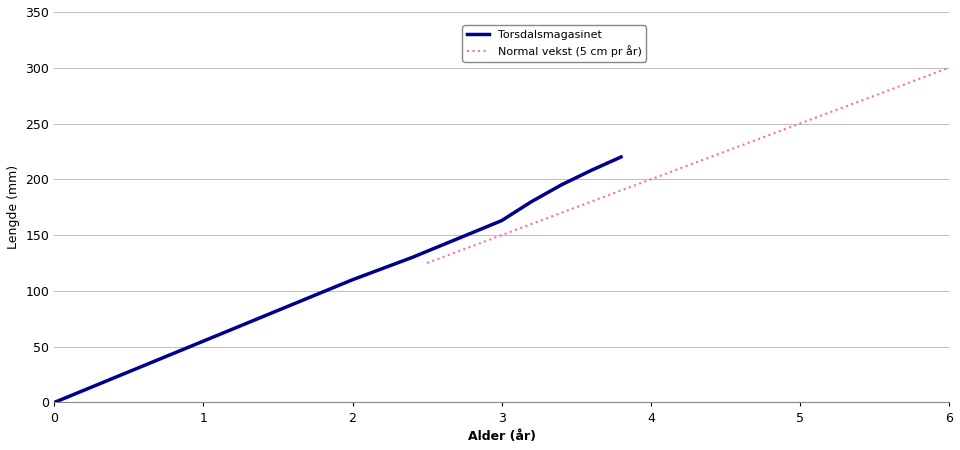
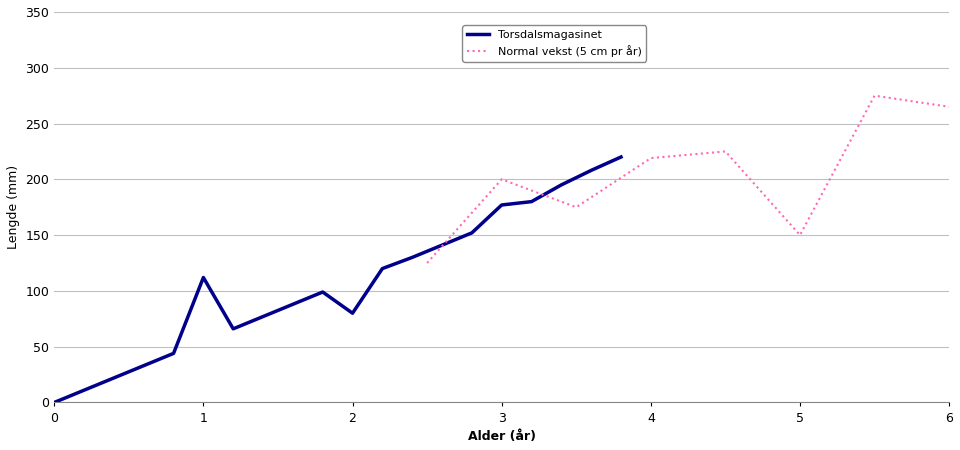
Torsdalsmagasinet/1: 55 -> 112
Torsdalsmagasinet/2: 110 -> 80
Torsdalsmagasinet/3: 163 -> 177
Normal vekst (5 cm pr år)/3: 150 -> 200
Normal vekst (5 cm pr år)/4: 200 -> 219
Normal vekst (5 cm pr år)/5: 250 -> 150
Normal vekst (5 cm pr år)/6: 300 -> 265
